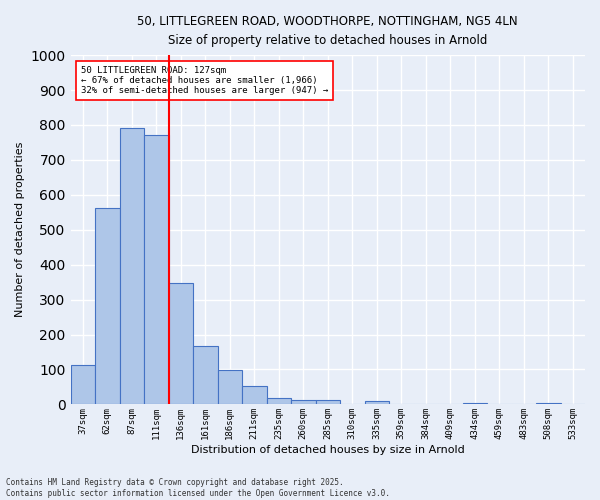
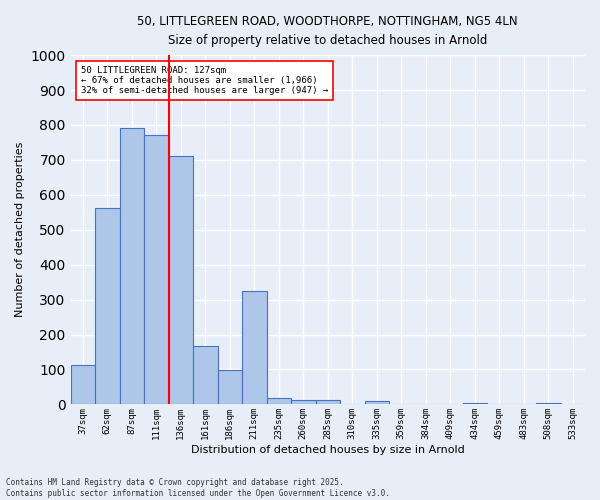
136sqm: 348 -> 710
211sqm: 52 -> 325
